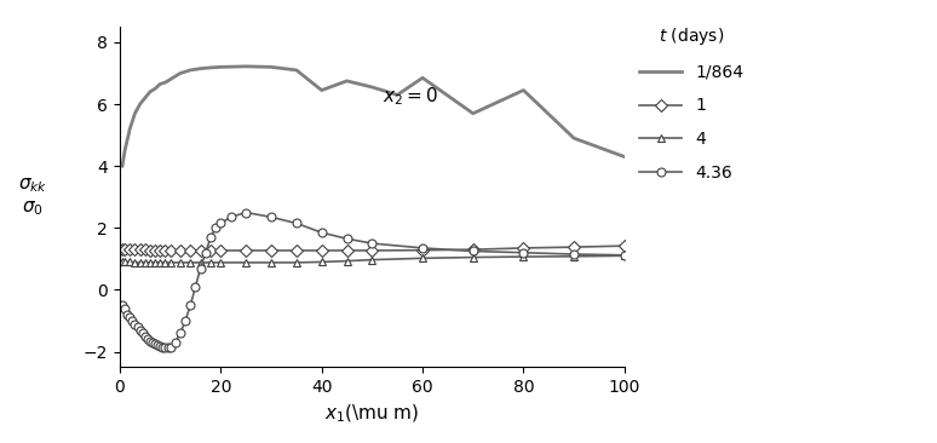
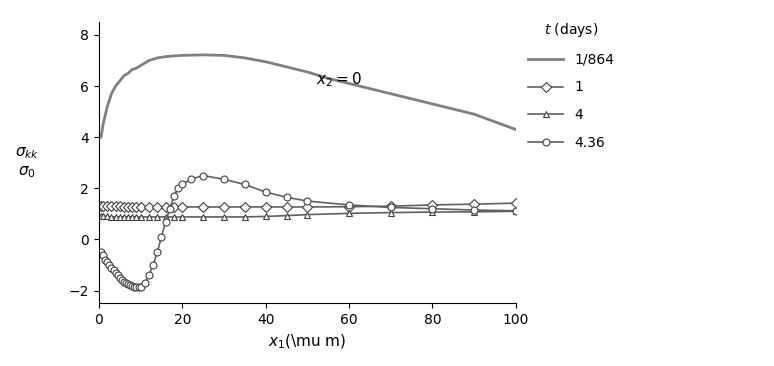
1/864/40: 6.45 -> 6.95
1/864/60: 6.85 -> 6.10
1/864/80: 6.45 -> 5.30
